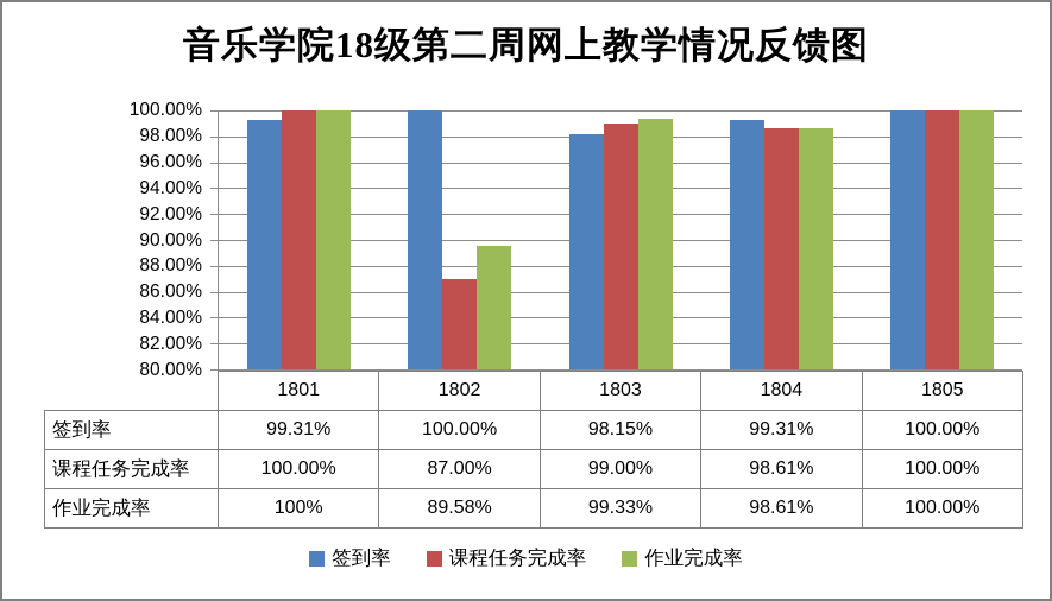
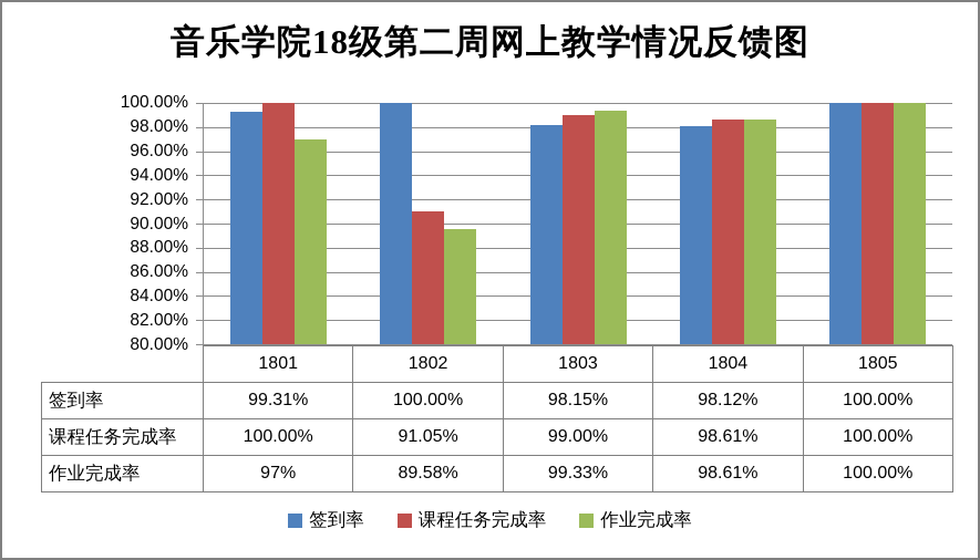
作业完成率/1801: 100% -> 97%
课程任务完成率/1802: 87.00% -> 91.05%
签到率/1804: 99.31% -> 98.12%
